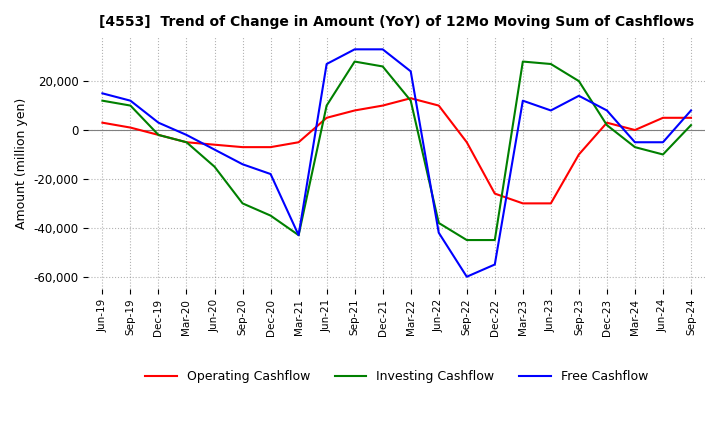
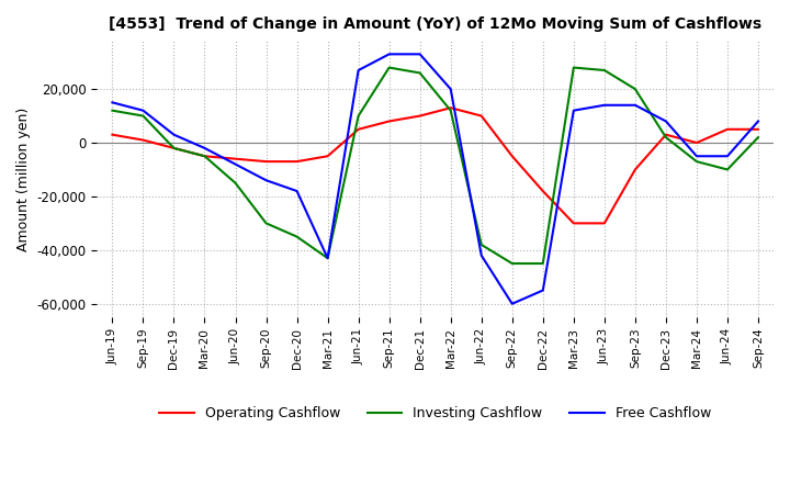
Free Cashflow/Mar-22: 24,000 -> 20,000
Operating Cashflow/Dec-22: -26,000 -> -18,000
Free Cashflow/Jun-23: 8,000 -> 14,000
